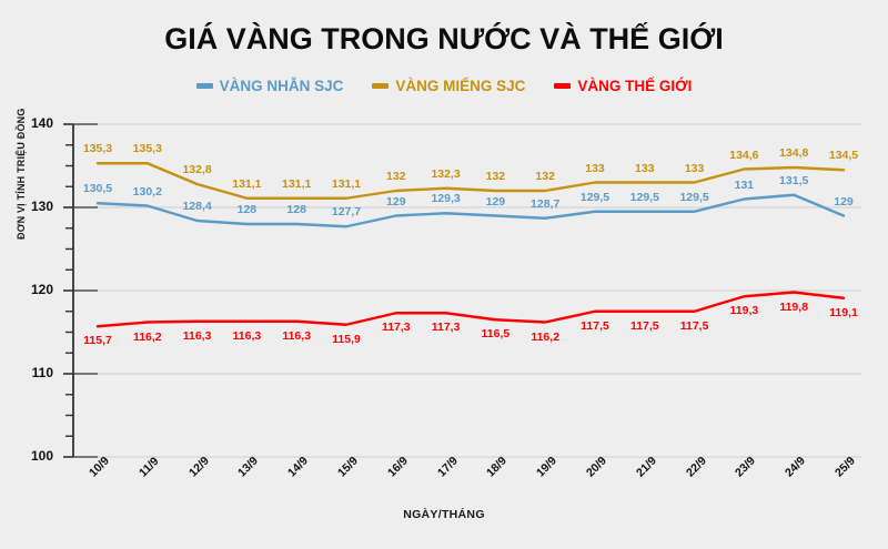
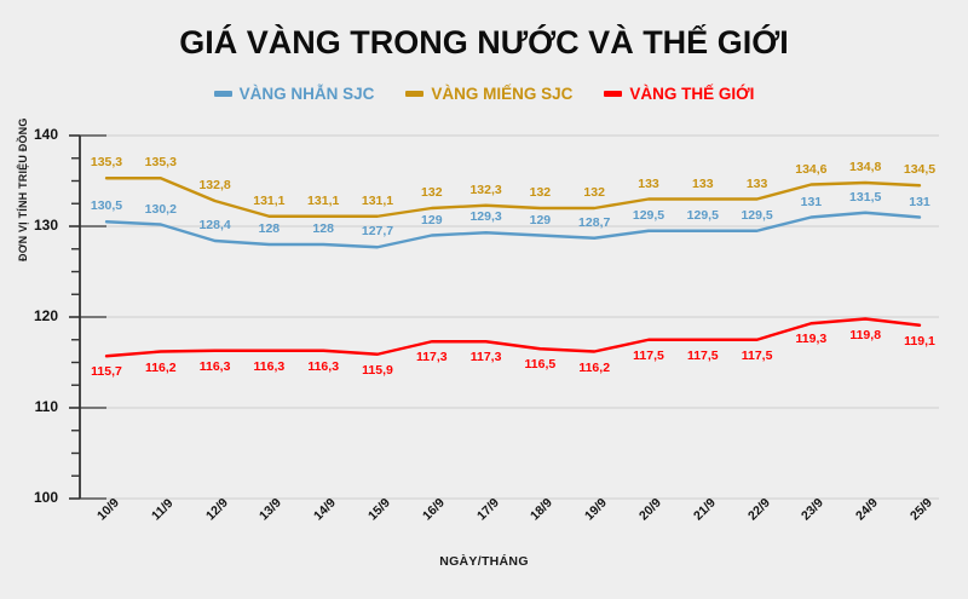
VÀNG NHẪN SJC/25/9: 129 -> 131
